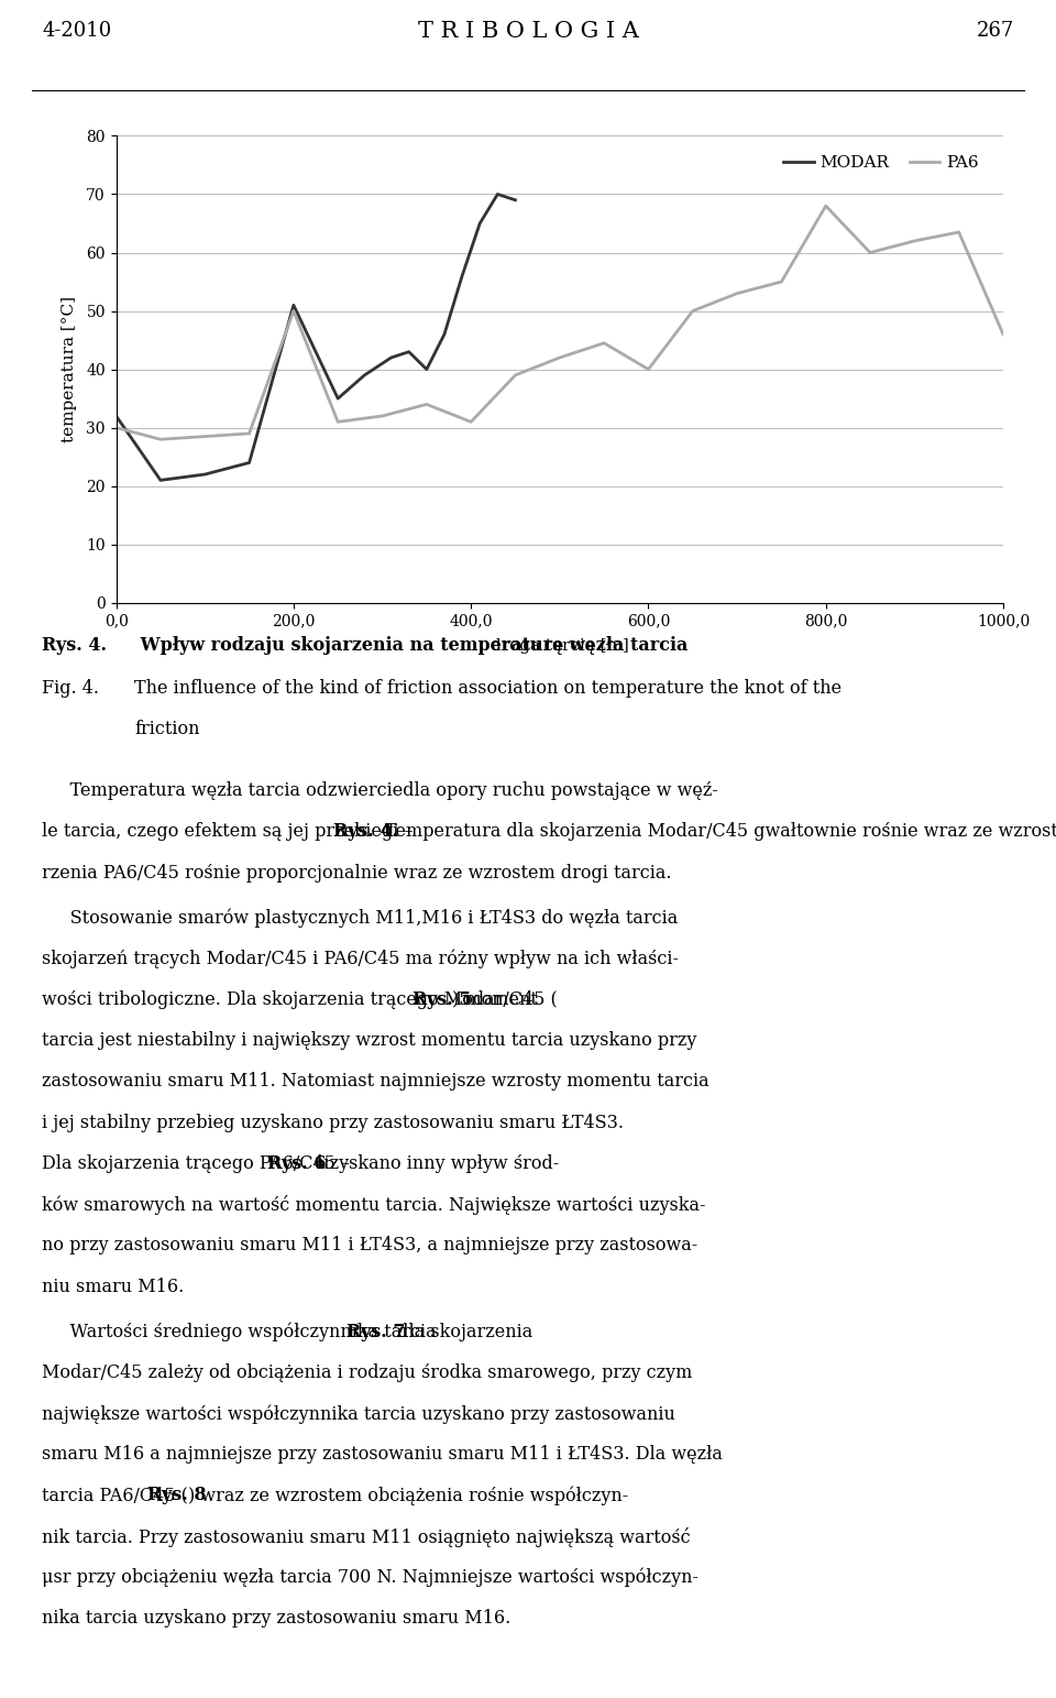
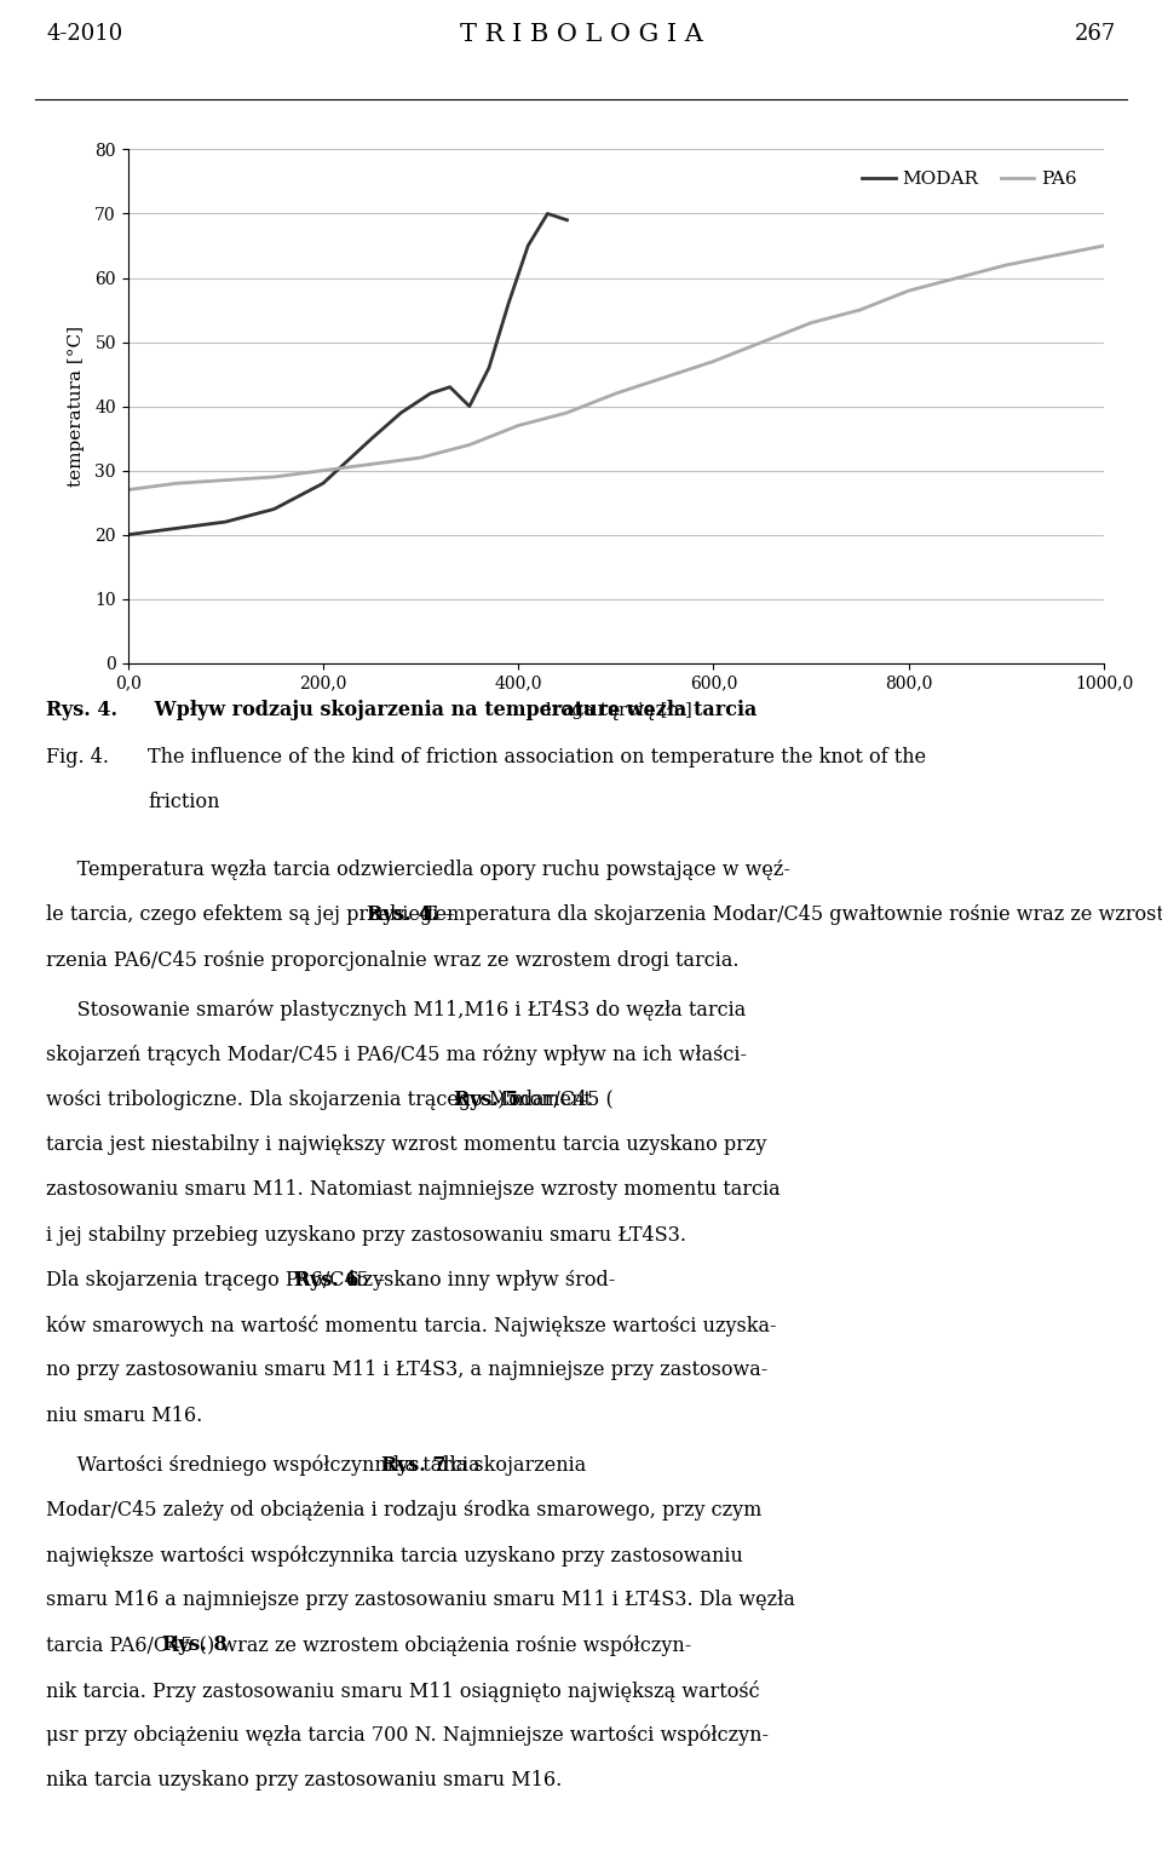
MODAR/0,0: 32 -> 20
PA6/0,0: 30.0 -> 27.0
MODAR/200,0: 51 -> 28
PA6/200,0: 50.0 -> 30.0
PA6/400,0: 31.0 -> 37.0
PA6/600,0: 40.0 -> 47.0
PA6/800,0: 68.0 -> 58.0
PA6/1000,0: 46.0 -> 65.0
